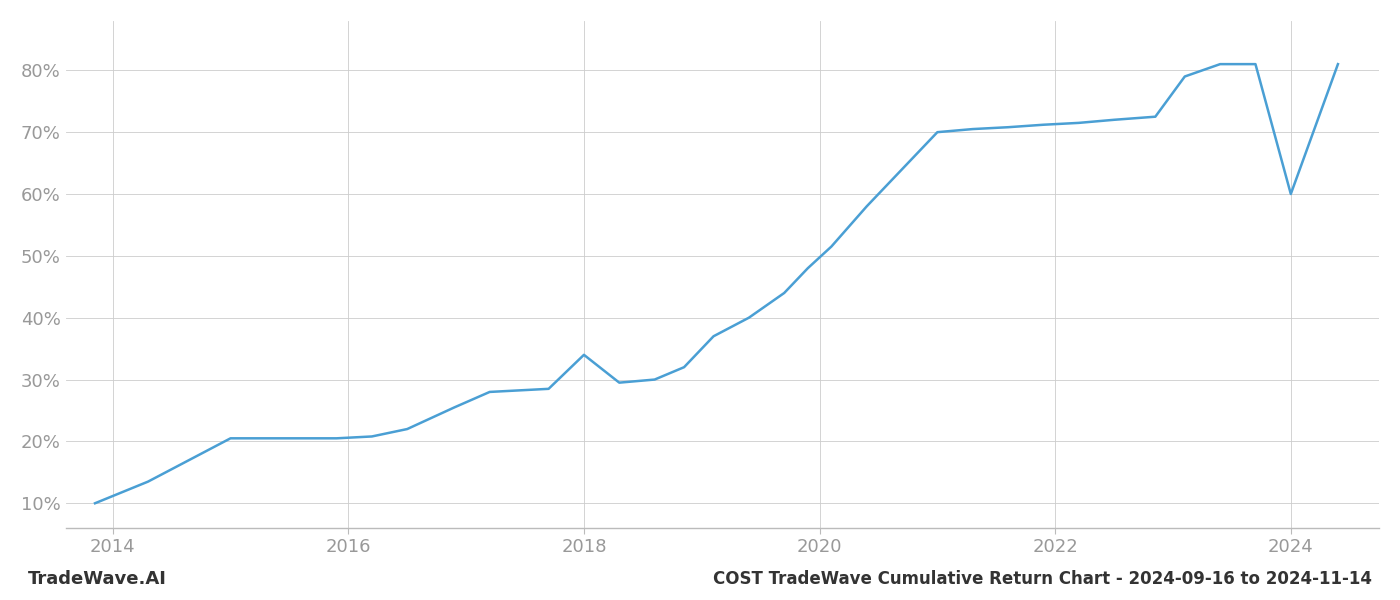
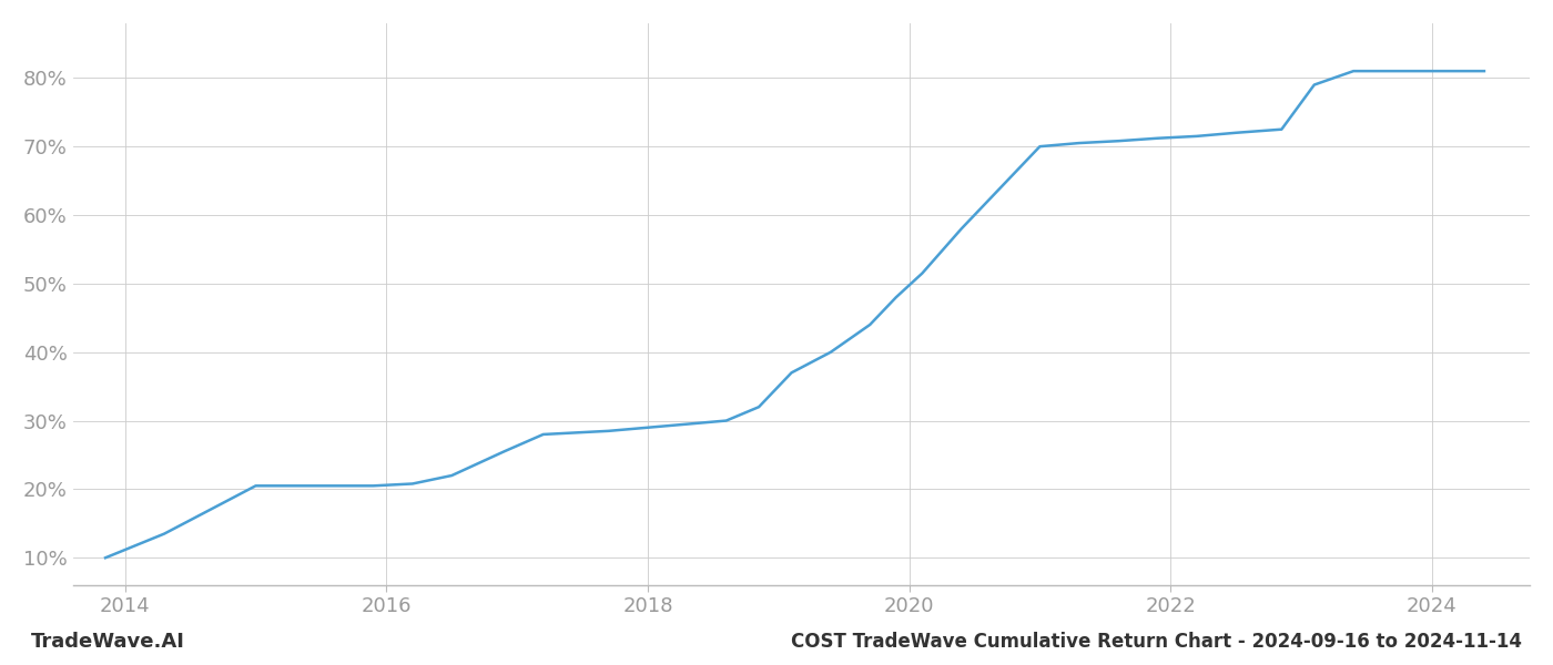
2018: 34.0% -> 29.0%
2024: 60.0% -> 81.0%
